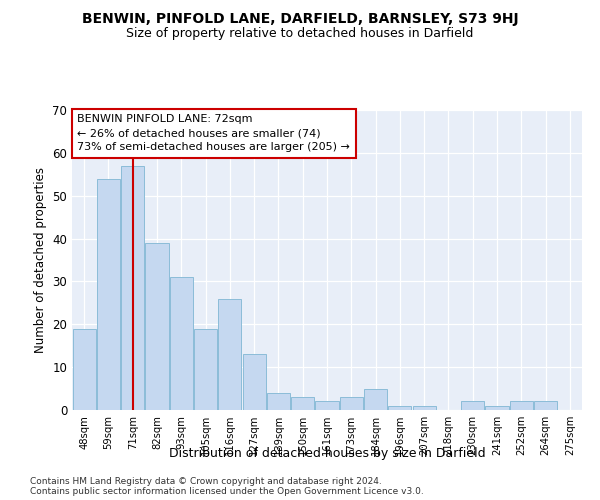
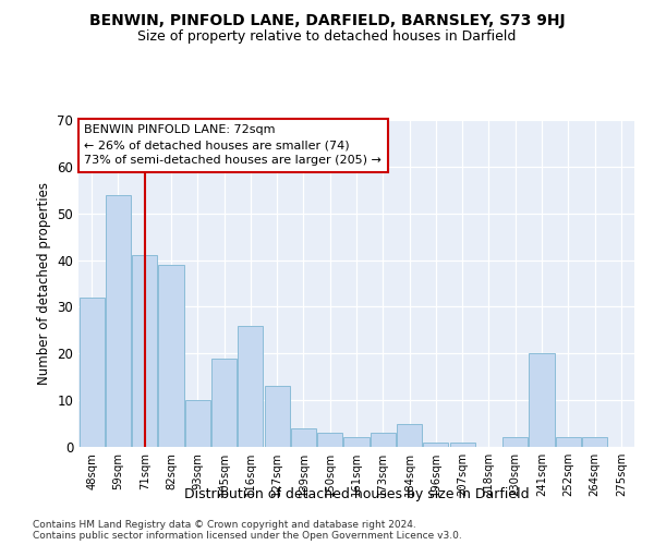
48sqm: 19 -> 32
71sqm: 57 -> 41
93sqm: 31 -> 10
241sqm: 1 -> 20
